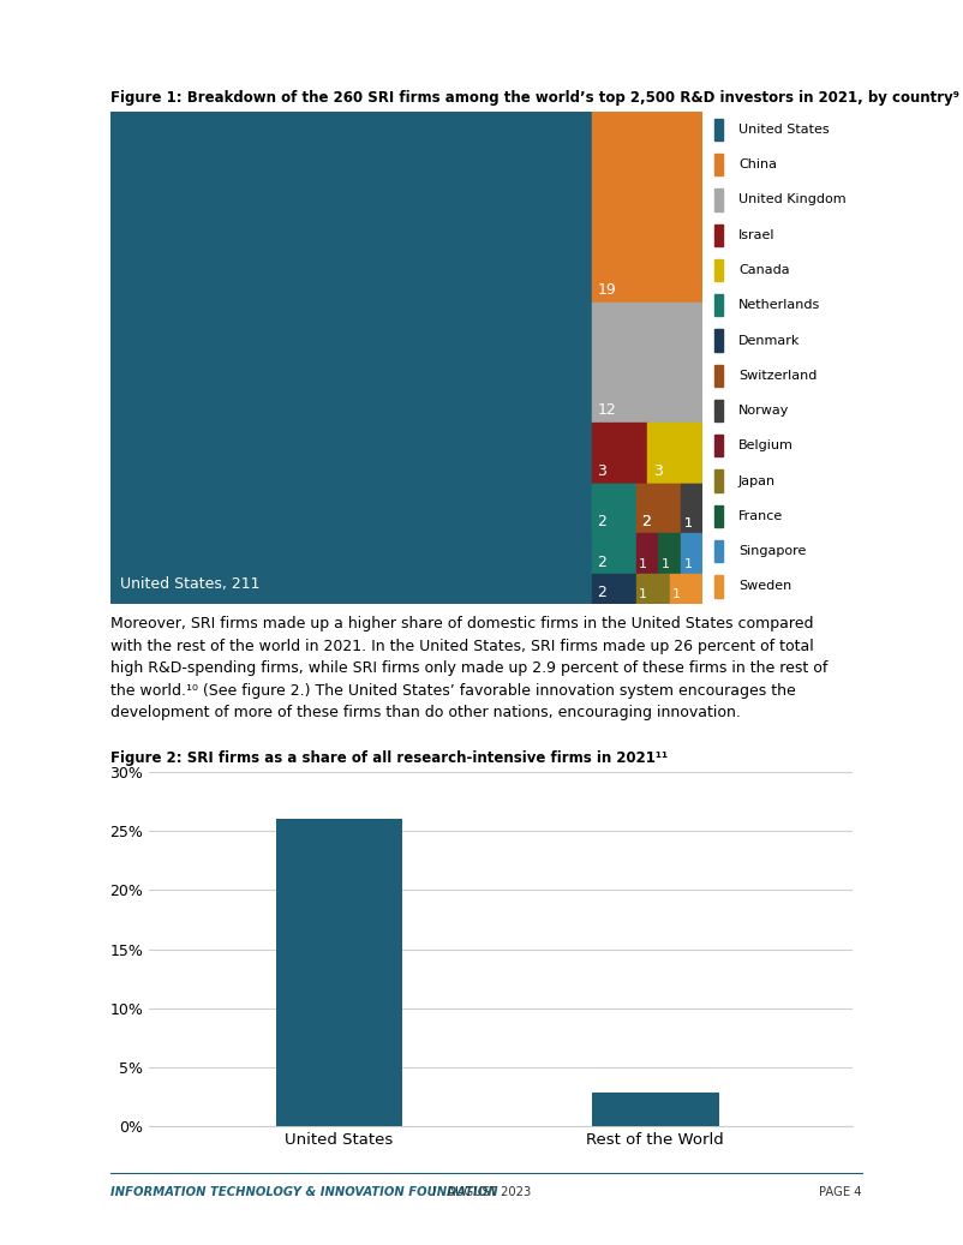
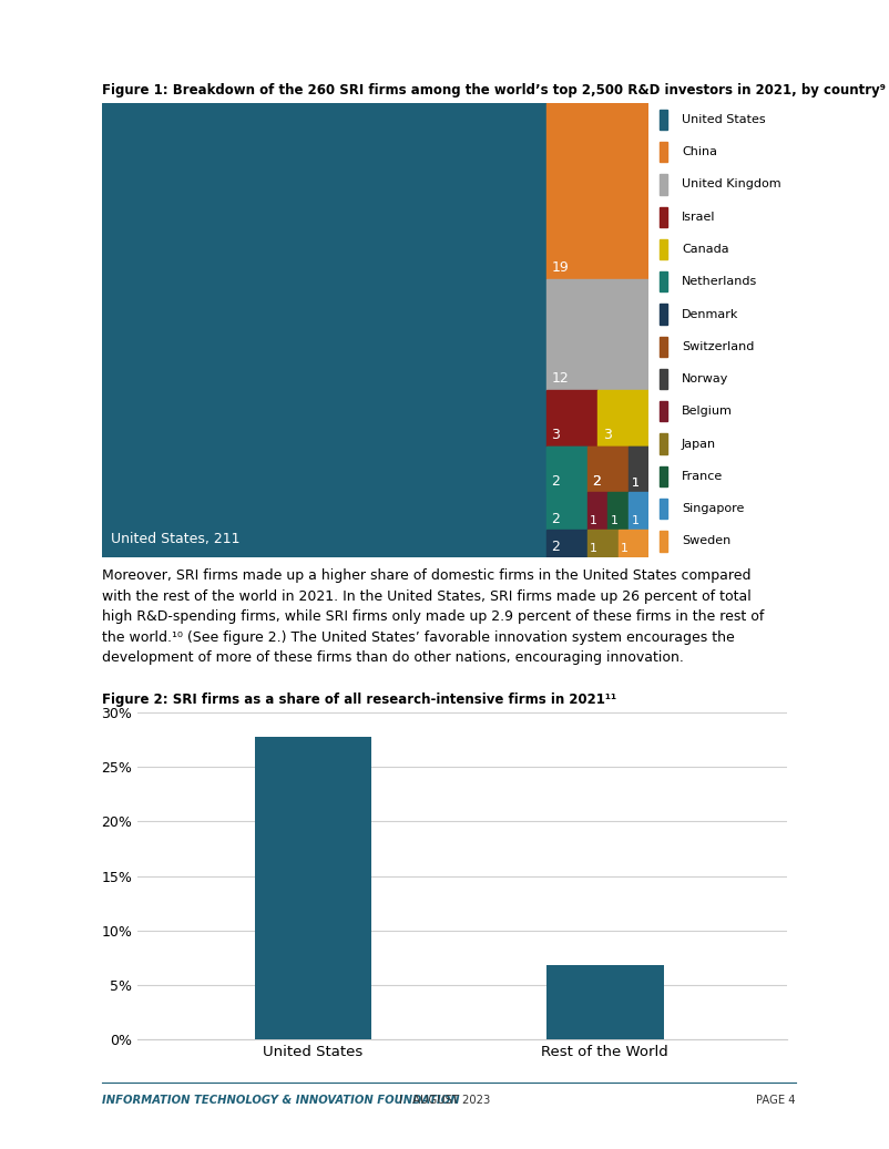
United States: 26.0% -> 27.8%
Rest of the World: 2.9% -> 6.8%
